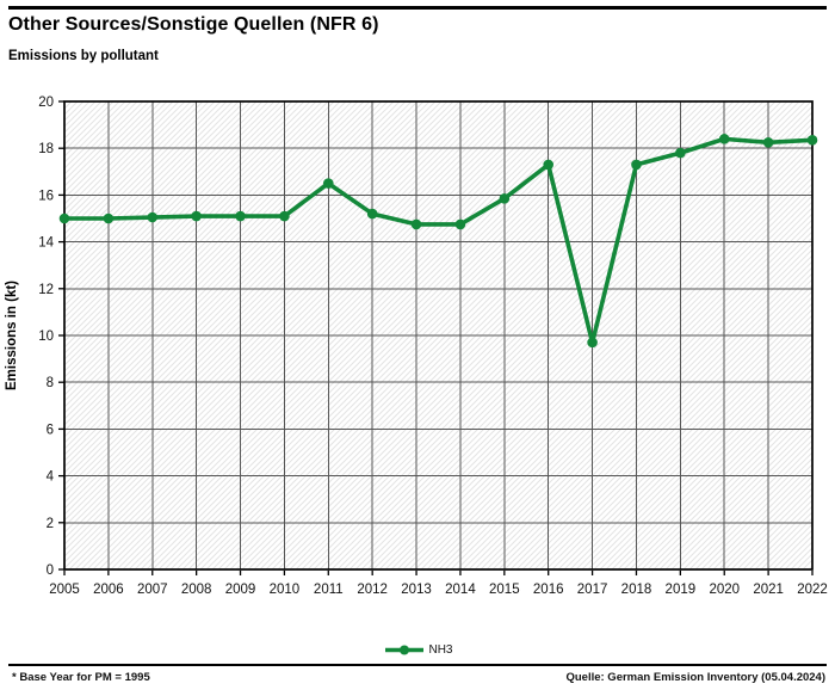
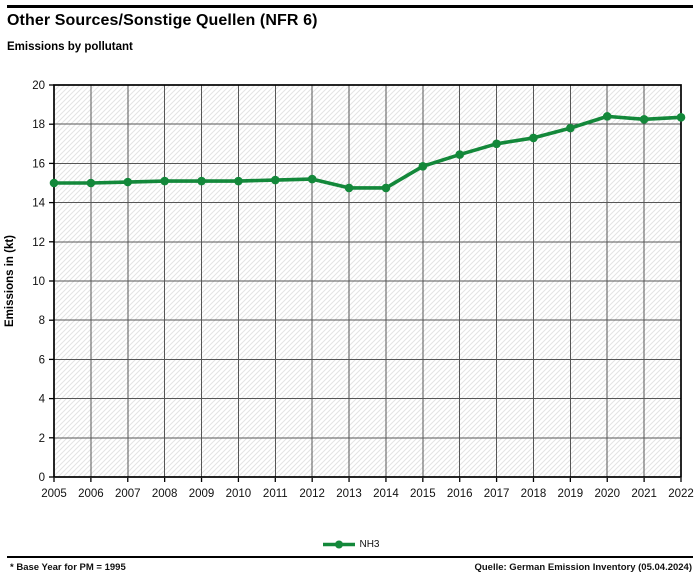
2011: 16.5 -> 15.2
2016: 17.3 -> 16.4
2017: 9.7 -> 17.0
